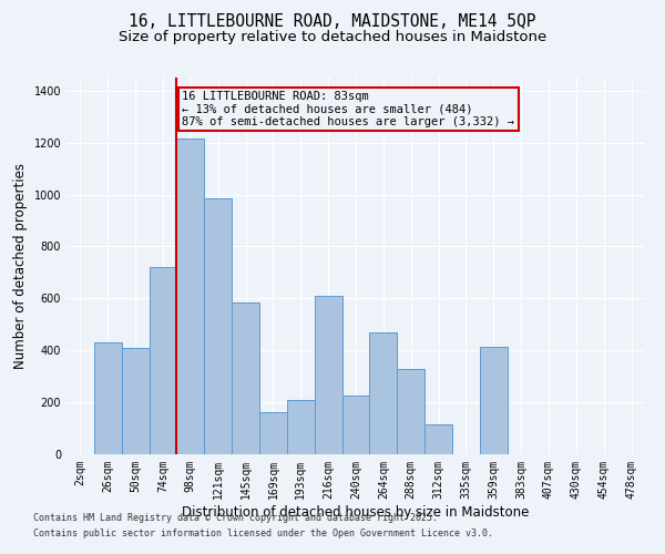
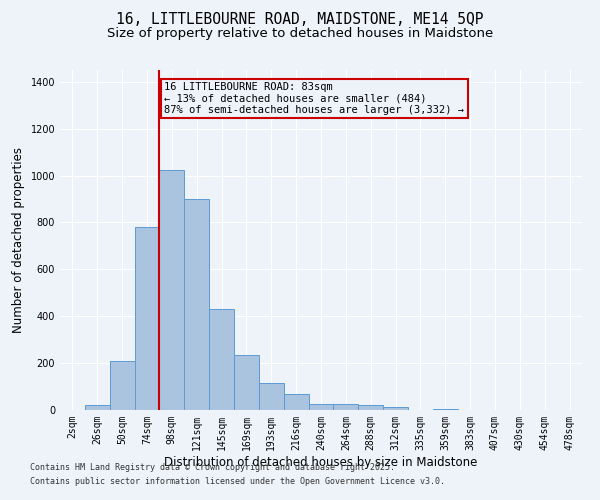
26sqm: 430 -> 20
50sqm: 410 -> 210
74sqm: 720 -> 780
98sqm: 1215 -> 1025
121sqm: 985 -> 900
145sqm: 585 -> 430
169sqm: 160 -> 235
193sqm: 210 -> 115
216sqm: 610 -> 70
240sqm: 225 -> 25
264sqm: 470 -> 25
288sqm: 330 -> 20
312sqm: 115 -> 12
359sqm: 415 -> 5
